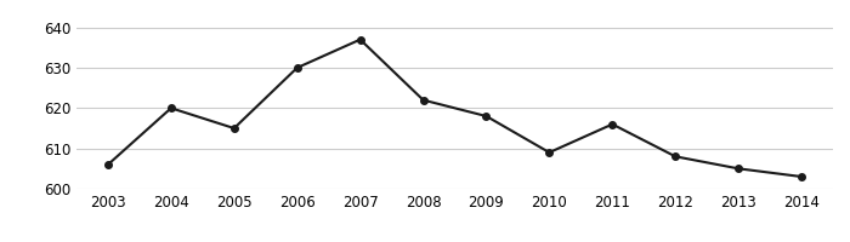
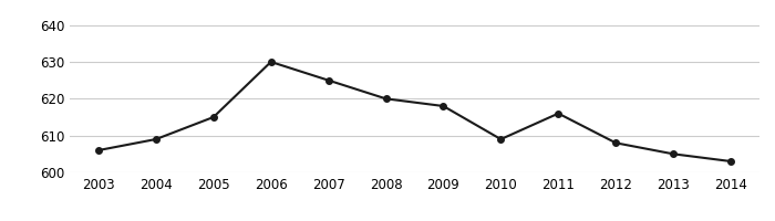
2004: 620 -> 609
2007: 637 -> 625
2008: 622 -> 620
